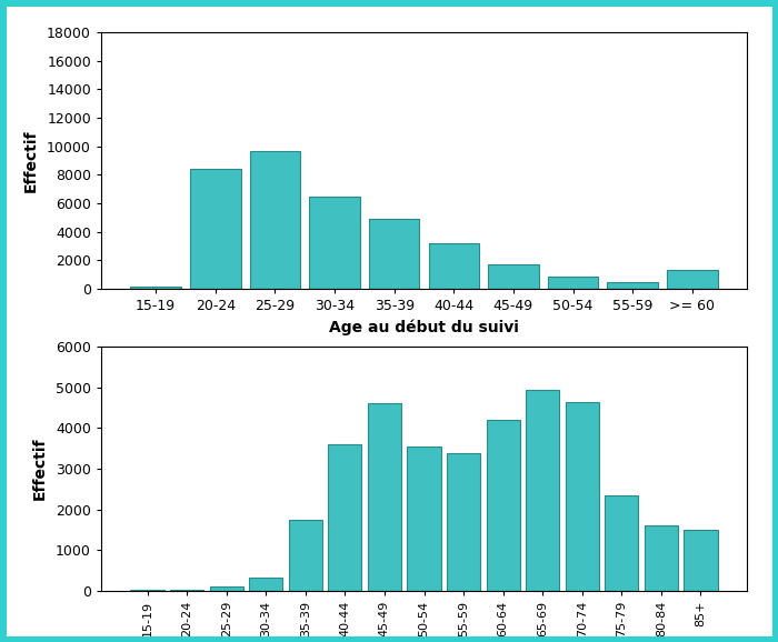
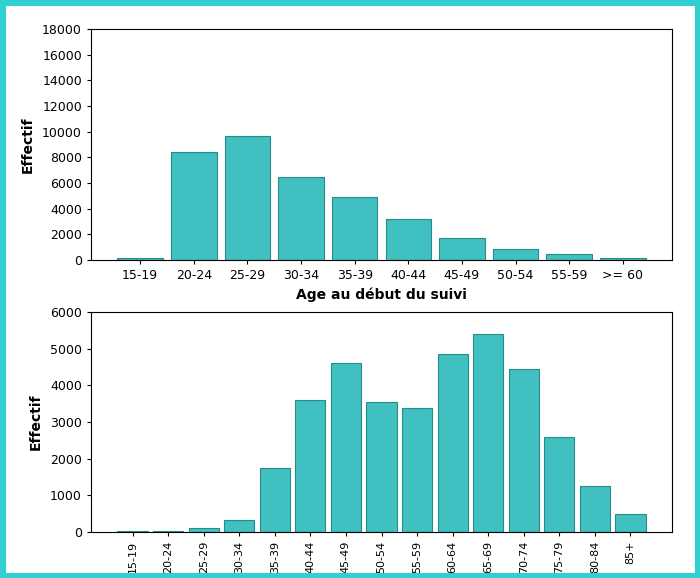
>= 60: 1300 -> 200
60-64: 4200 -> 4850
65-69: 4950 -> 5400
70-74: 4650 -> 4450
75-79: 2350 -> 2600
80-84: 1600 -> 1250
85+: 1500 -> 480
